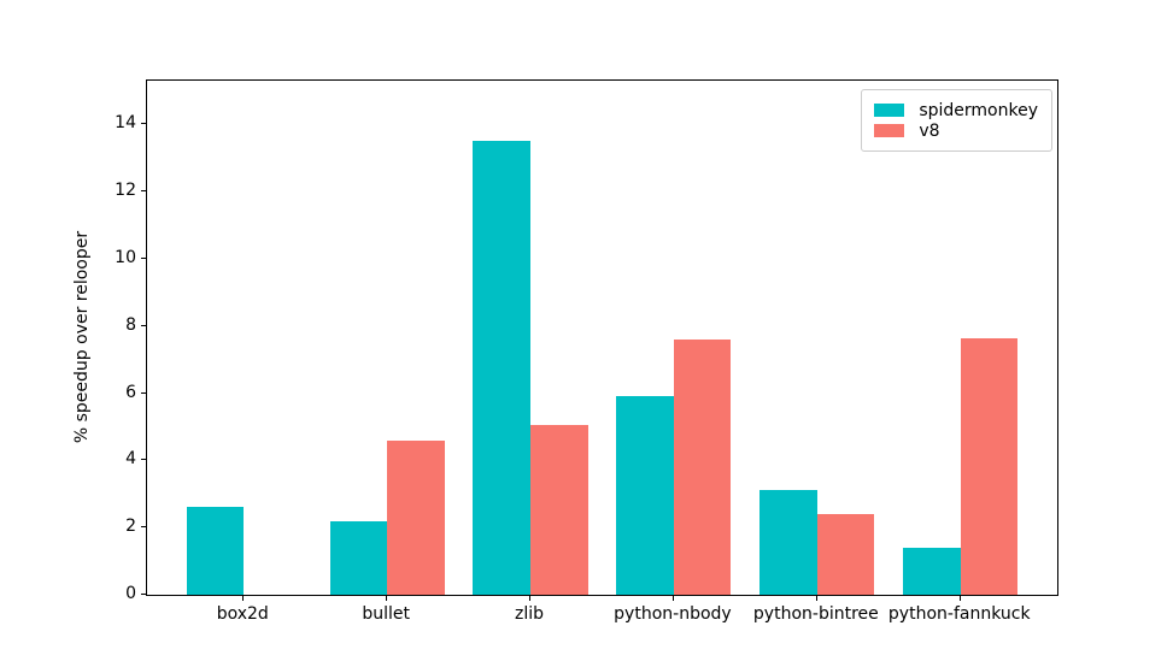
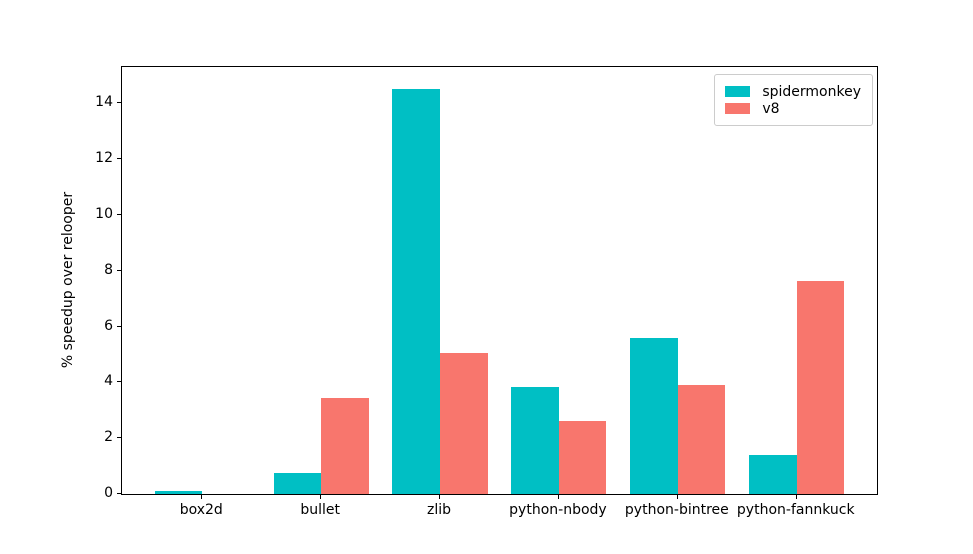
spidermonkey/box2d: 2.6 -> 0.1
spidermonkey/bullet: 2.2 -> 0.8
v8/bullet: 4.6 -> 3.5
spidermonkey/zlib: 13.5 -> 14.5
spidermonkey/python-nbody: 5.9 -> 3.9
v8/python-nbody: 7.6 -> 2.6
spidermonkey/python-bintree: 3.1 -> 5.6
v8/python-bintree: 2.4 -> 3.9
